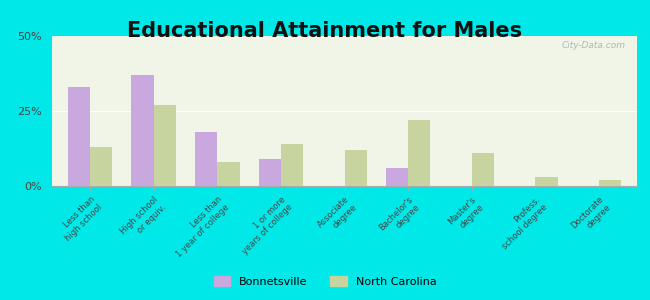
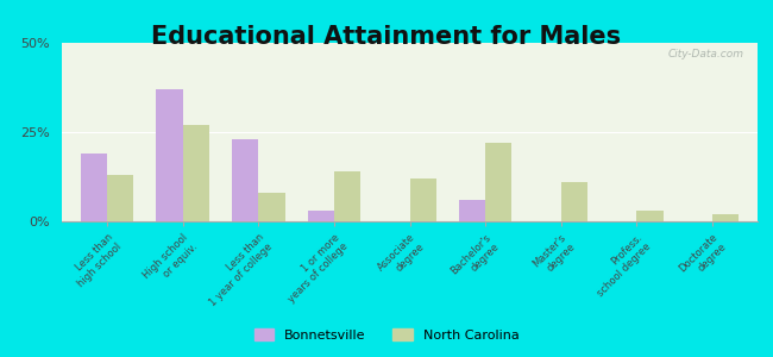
Bonnetsville/Less than high school: 33% -> 19%
Bonnetsville/Less than 1 year of college: 18% -> 23%
Bonnetsville/1 or more years of college: 9% -> 3%
